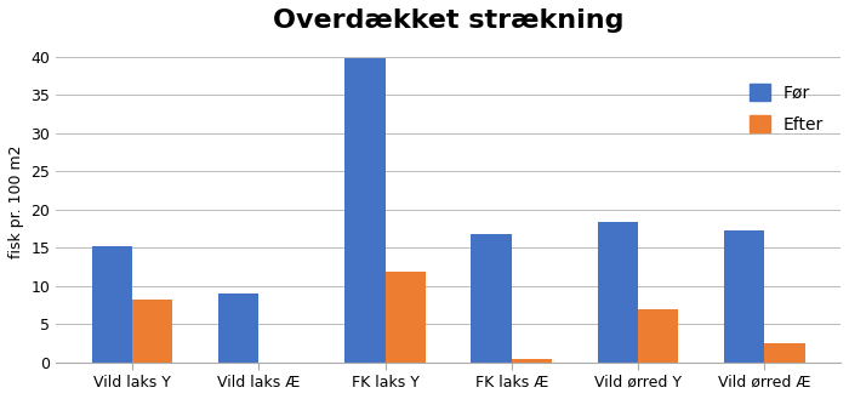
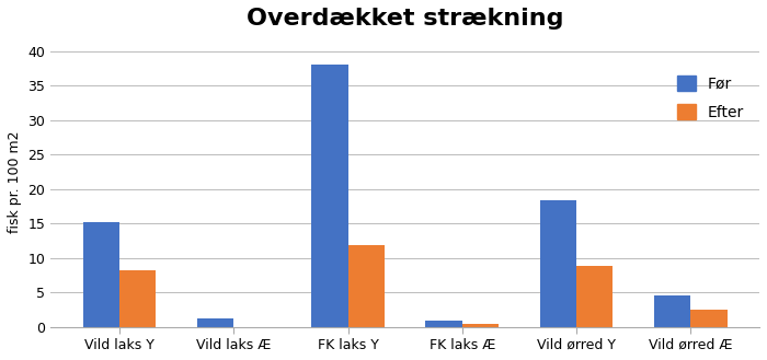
Før/Vild laks Æ: 9.0 -> 1.2
Før/FK laks Y: 39.8 -> 38.0
Før/FK laks Æ: 16.8 -> 0.9
Efter/Vild ørred Y: 7.0 -> 8.9
Før/Vild ørred Æ: 17.2 -> 4.5
